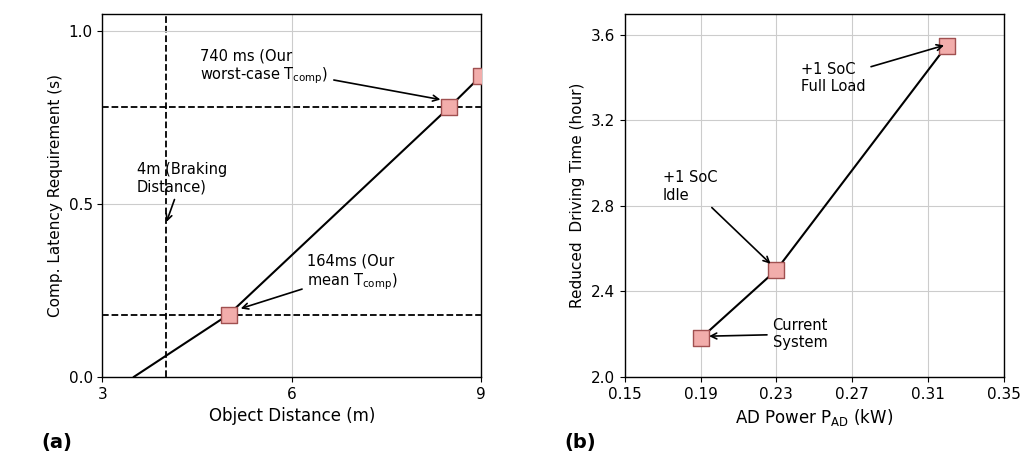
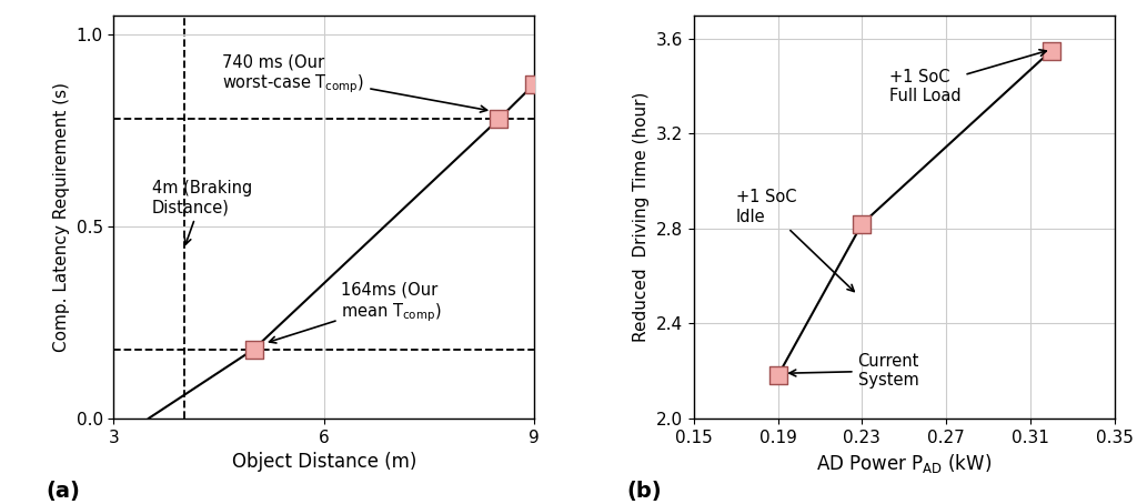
0.23: 2.50 -> 2.82
